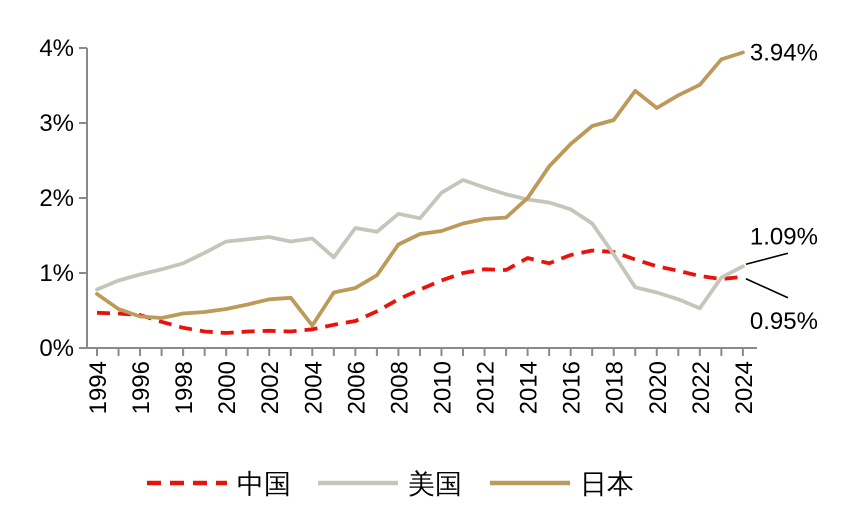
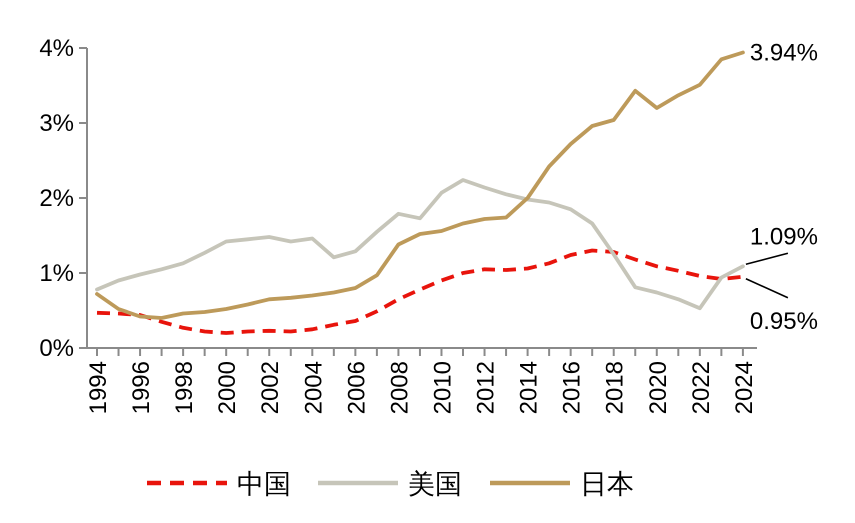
日本/2004: 0.3% -> 0.7%
美国/2006: 1.6% -> 1.3%
中国/2014: 1.2% -> 1.1%
